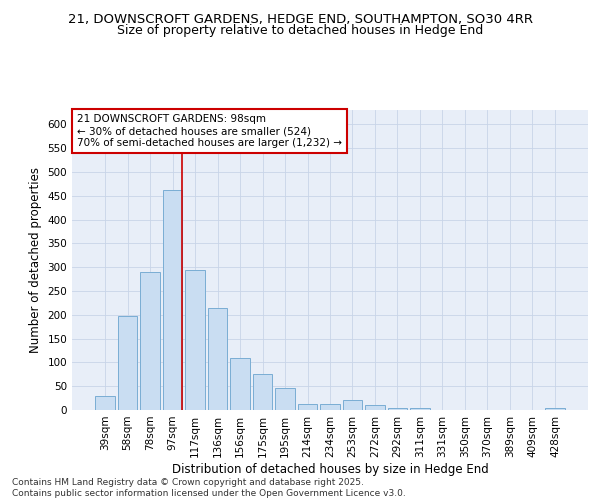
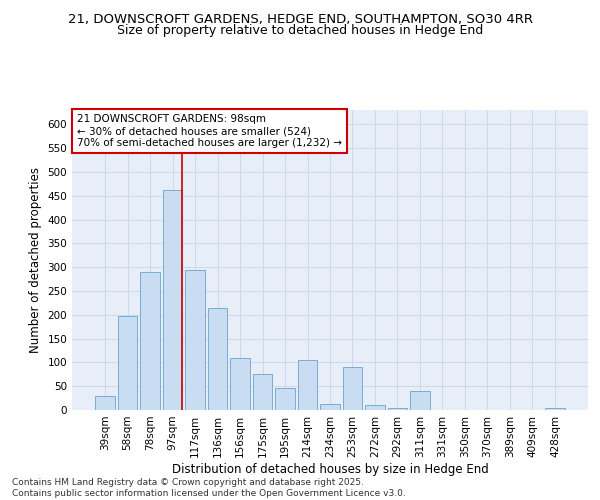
214sqm: 13 -> 105
253sqm: 20 -> 90
311sqm: 5 -> 40
